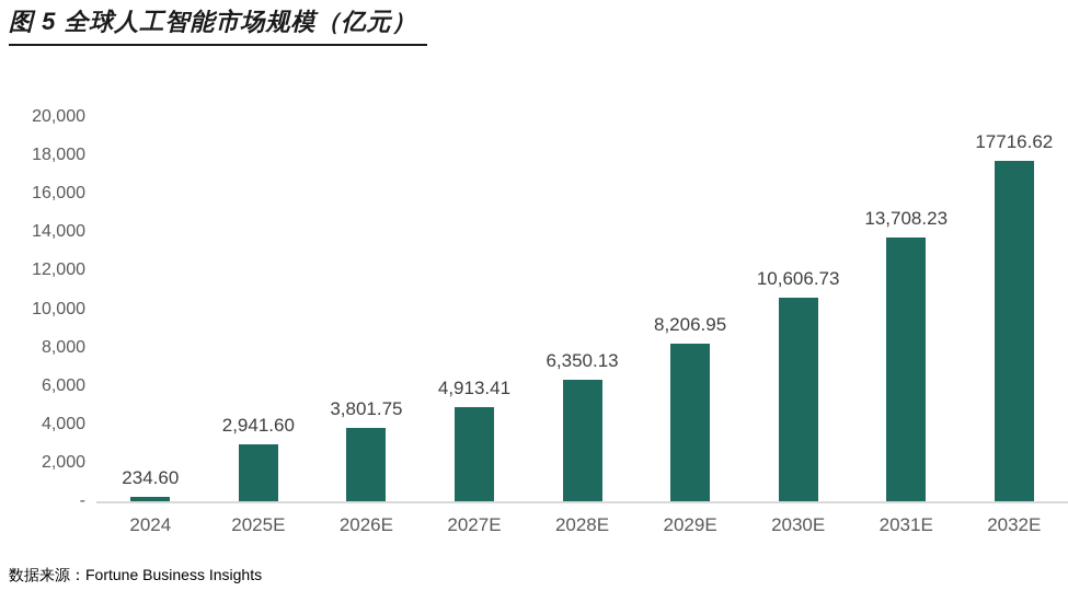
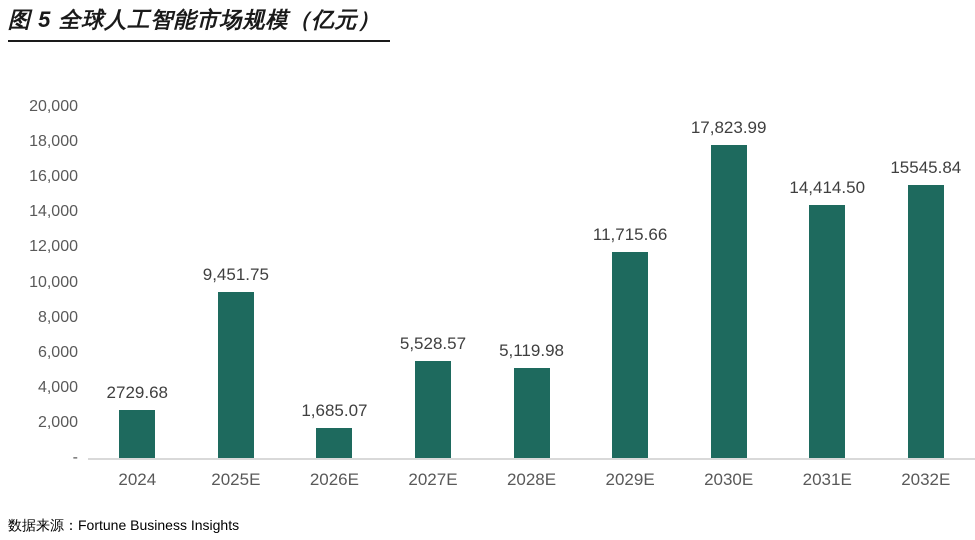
2024: 234.60 -> 2729.68
2025E: 2,941.60 -> 9,451.75
2026E: 3,801.75 -> 1,685.07
2027E: 4,913.41 -> 5,528.57
2028E: 6,350.13 -> 5,119.98
2029E: 8,206.95 -> 11,715.66
2030E: 10,606.73 -> 17,823.99
2031E: 13,708.23 -> 14,414.50
2032E: 17716.62 -> 15545.84
